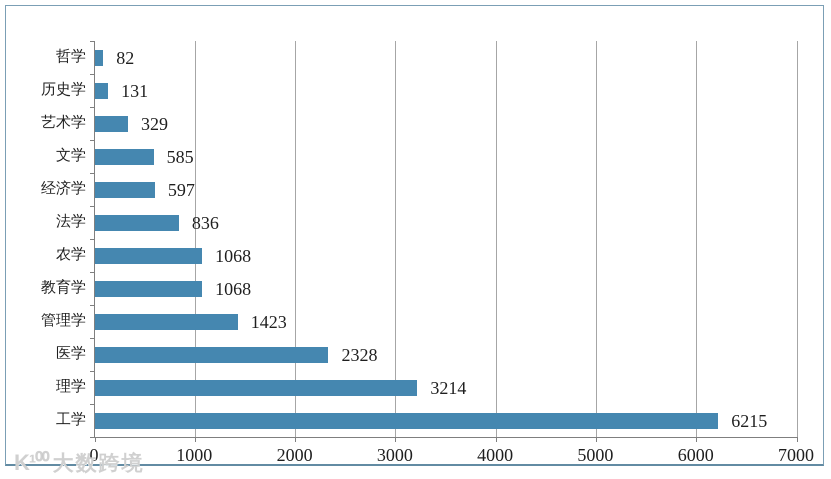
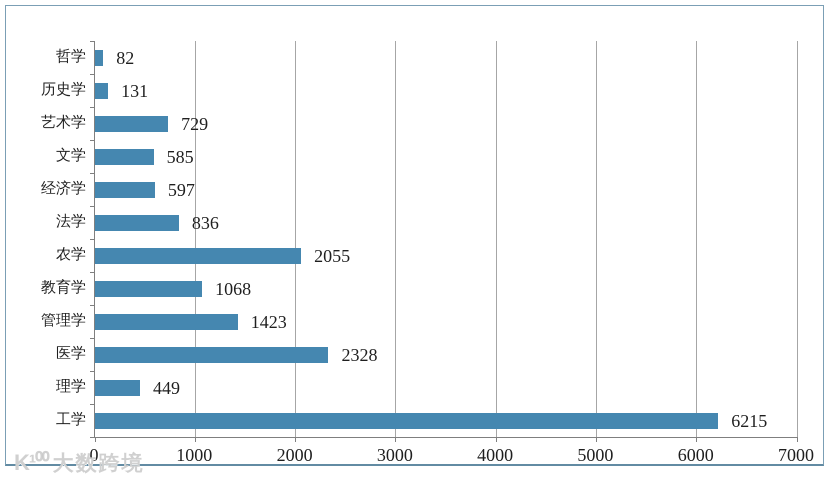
艺术学: 329 -> 729
农学: 1068 -> 2055
理学: 3214 -> 449
